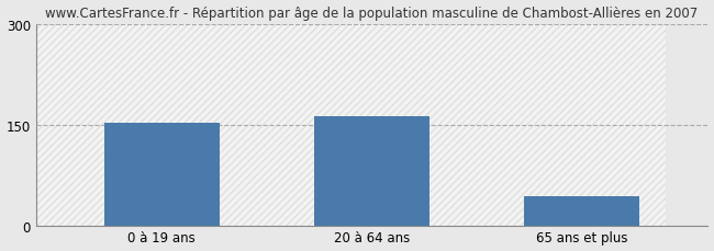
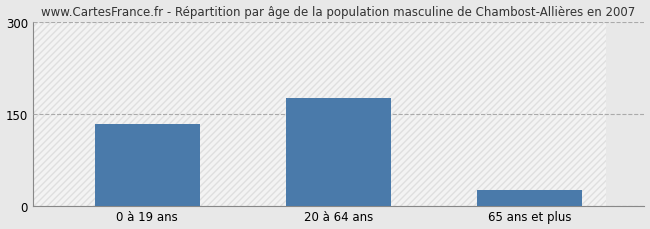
0 à 19 ans: 152 -> 133
20 à 64 ans: 162 -> 175
65 ans et plus: 44 -> 25
